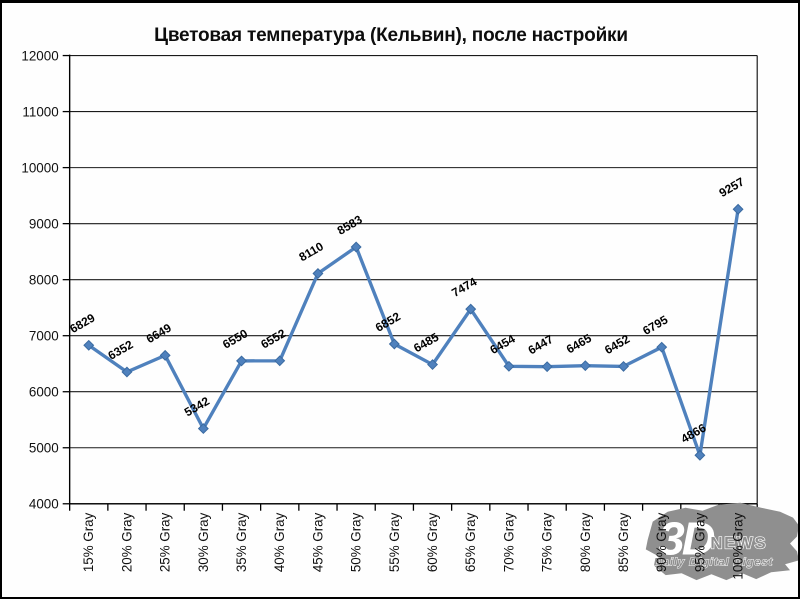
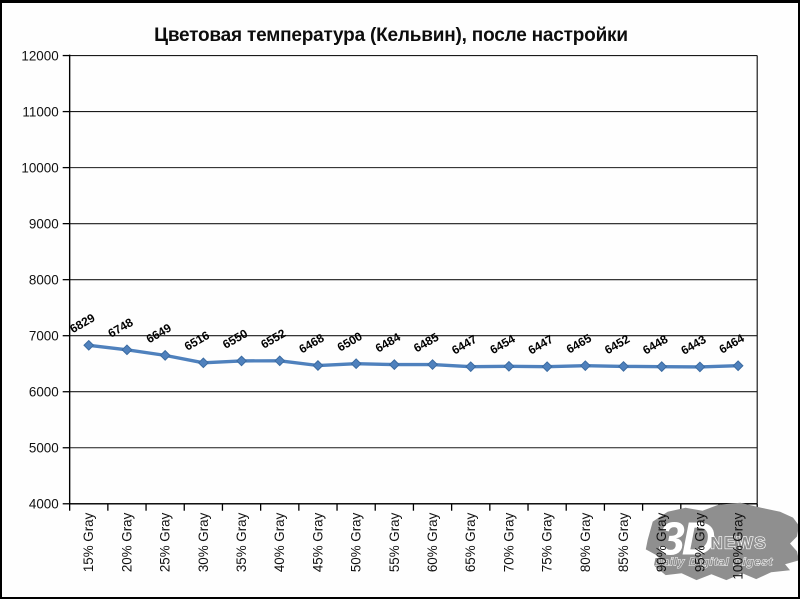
20% Gray: 6352 -> 6748
30% Gray: 5342 -> 6516
45% Gray: 8110 -> 6468
50% Gray: 8583 -> 6500
55% Gray: 6852 -> 6484
65% Gray: 7474 -> 6447
90% Gray: 6795 -> 6448
95% Gray: 4866 -> 6443
100% Gray: 9257 -> 6464
